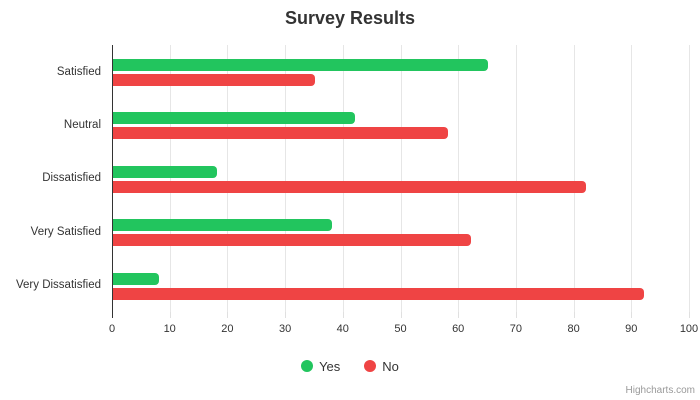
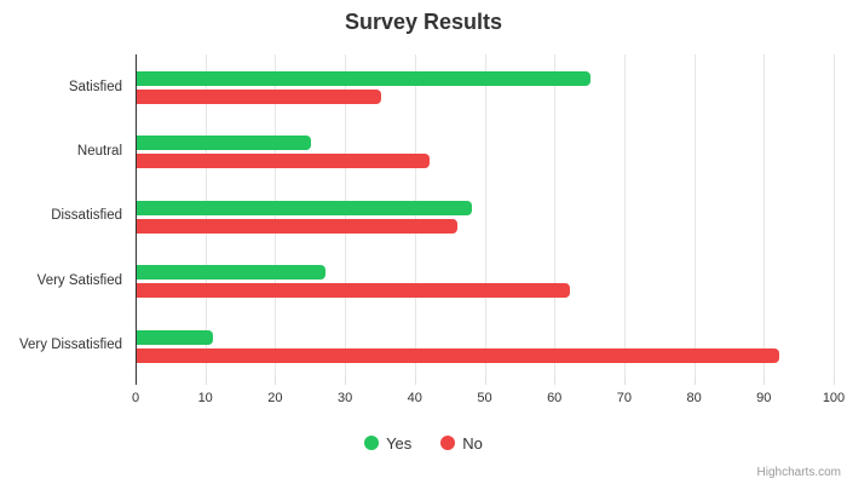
Yes/Neutral: 42 -> 25
No/Neutral: 58 -> 42
Yes/Dissatisfied: 18 -> 48
No/Dissatisfied: 82 -> 46
Yes/Very Satisfied: 38 -> 27
Yes/Very Dissatisfied: 8 -> 11
